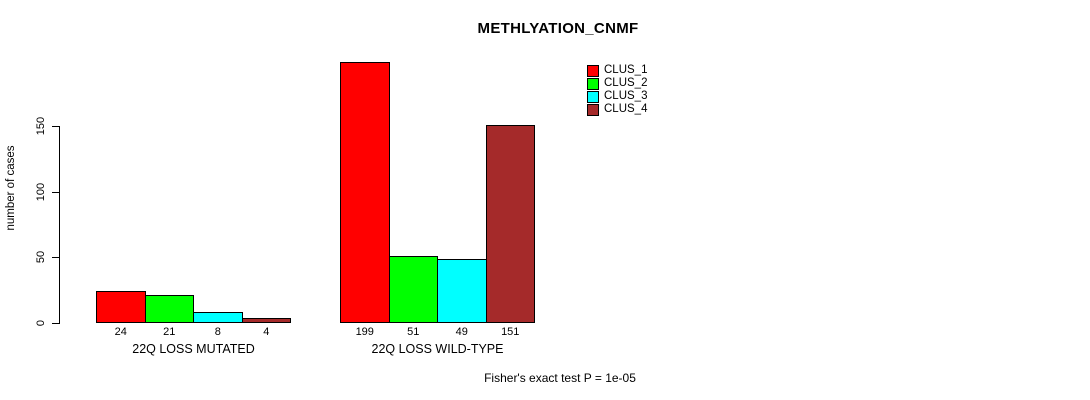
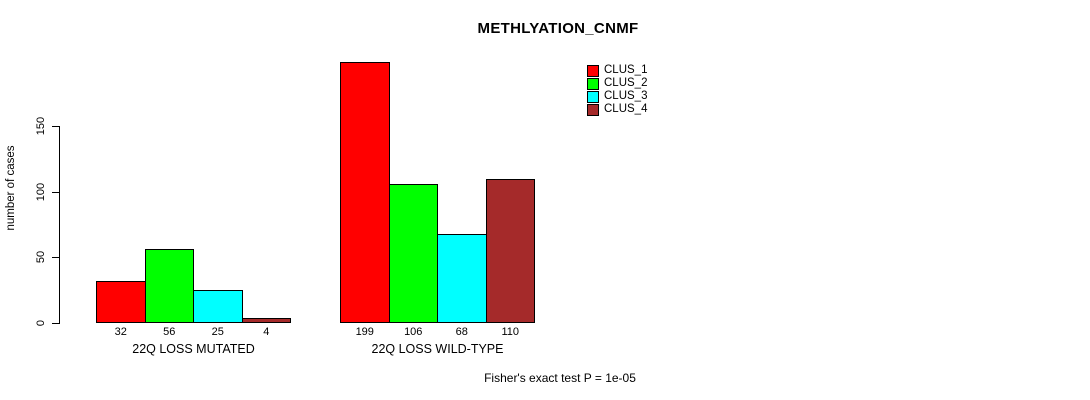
CLUS_1/22Q LOSS MUTATED: 24 -> 32
CLUS_2/22Q LOSS MUTATED: 21 -> 56
CLUS_3/22Q LOSS MUTATED: 8 -> 25
CLUS_2/22Q LOSS WILD-TYPE: 51 -> 106
CLUS_3/22Q LOSS WILD-TYPE: 49 -> 68
CLUS_4/22Q LOSS WILD-TYPE: 151 -> 110
